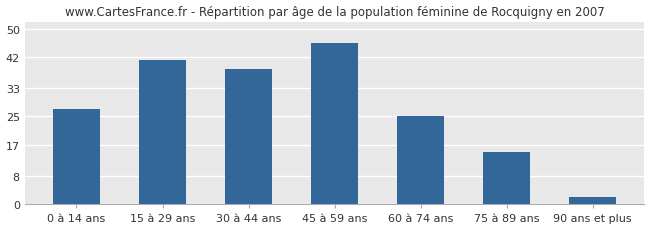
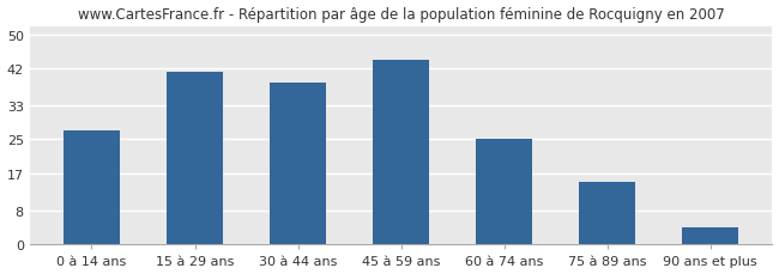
45 à 59 ans: 46.0 -> 44.0
90 ans et plus: 2.0 -> 4.0
